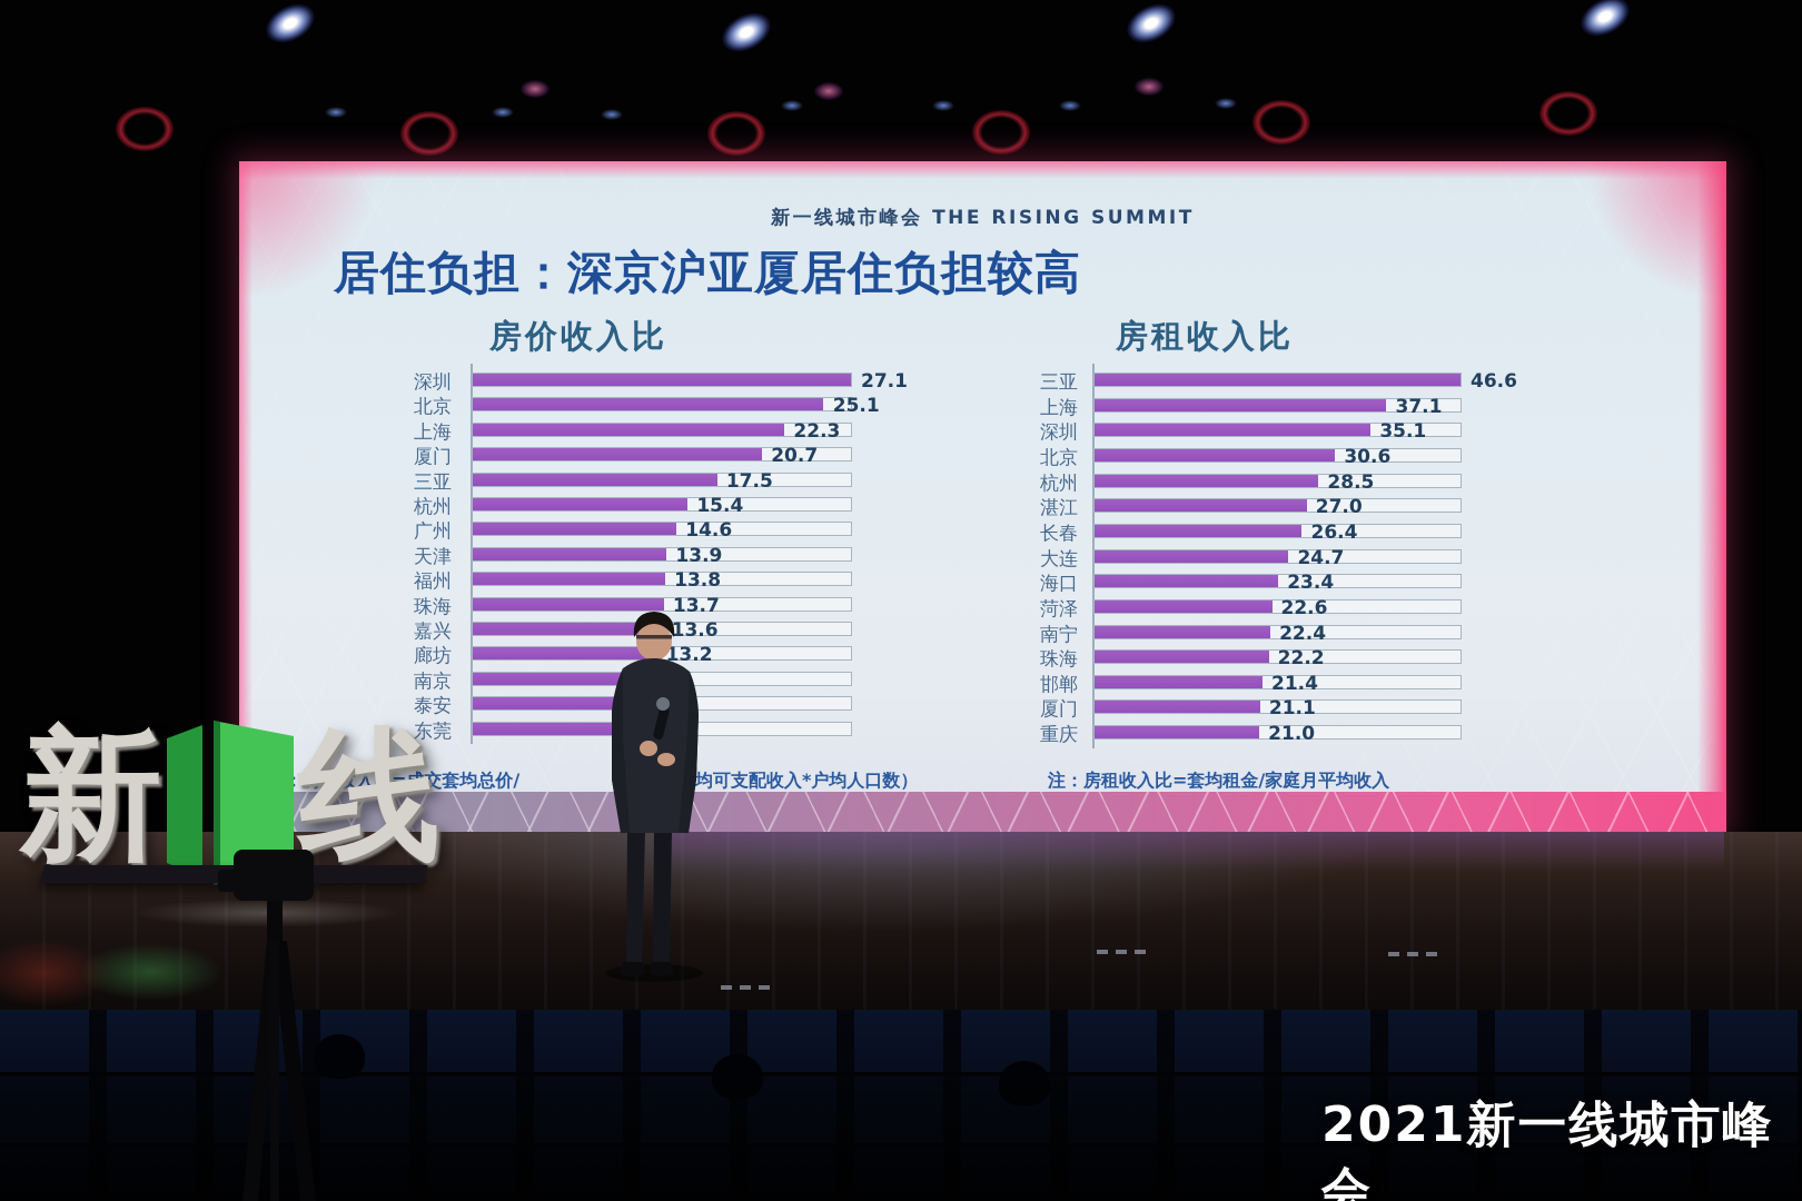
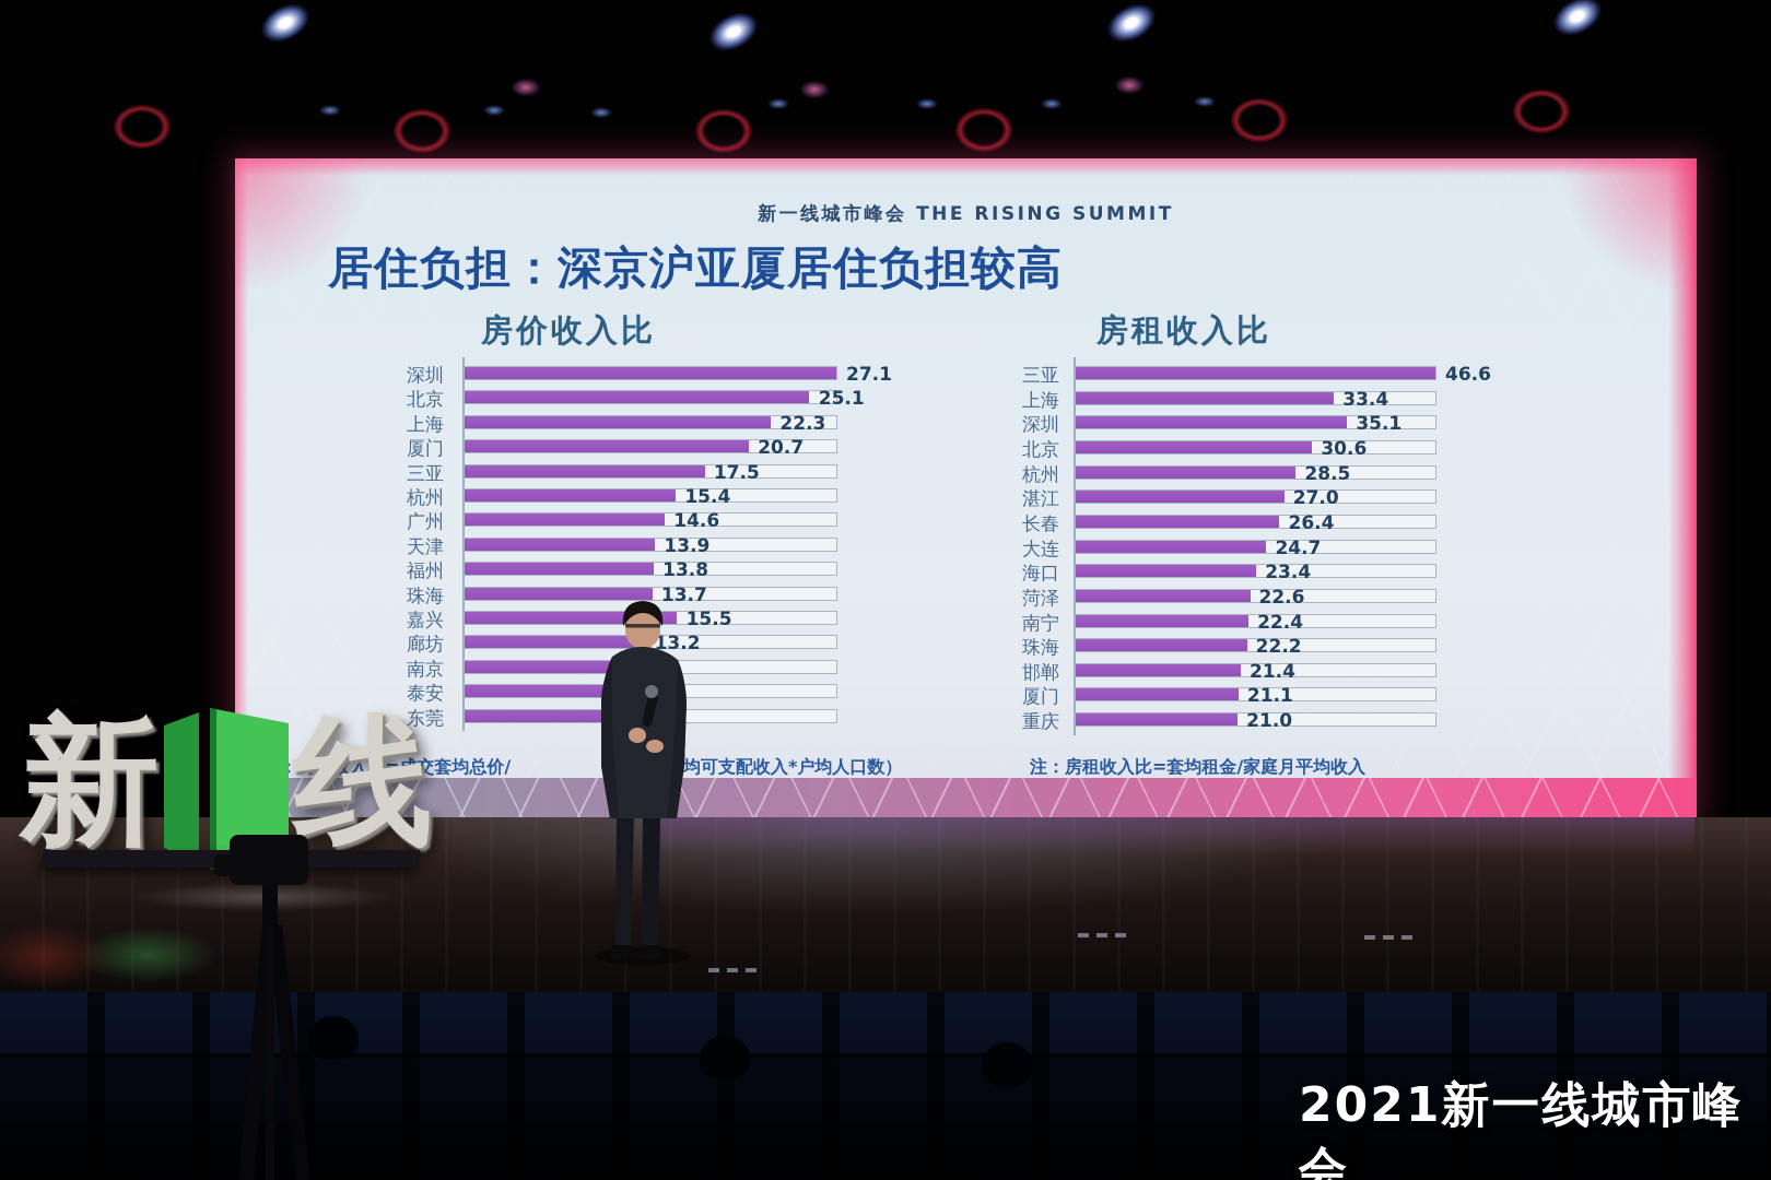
房价收入比/嘉兴: 13.6 -> 15.5
房租收入比/上海: 37.1 -> 33.4
